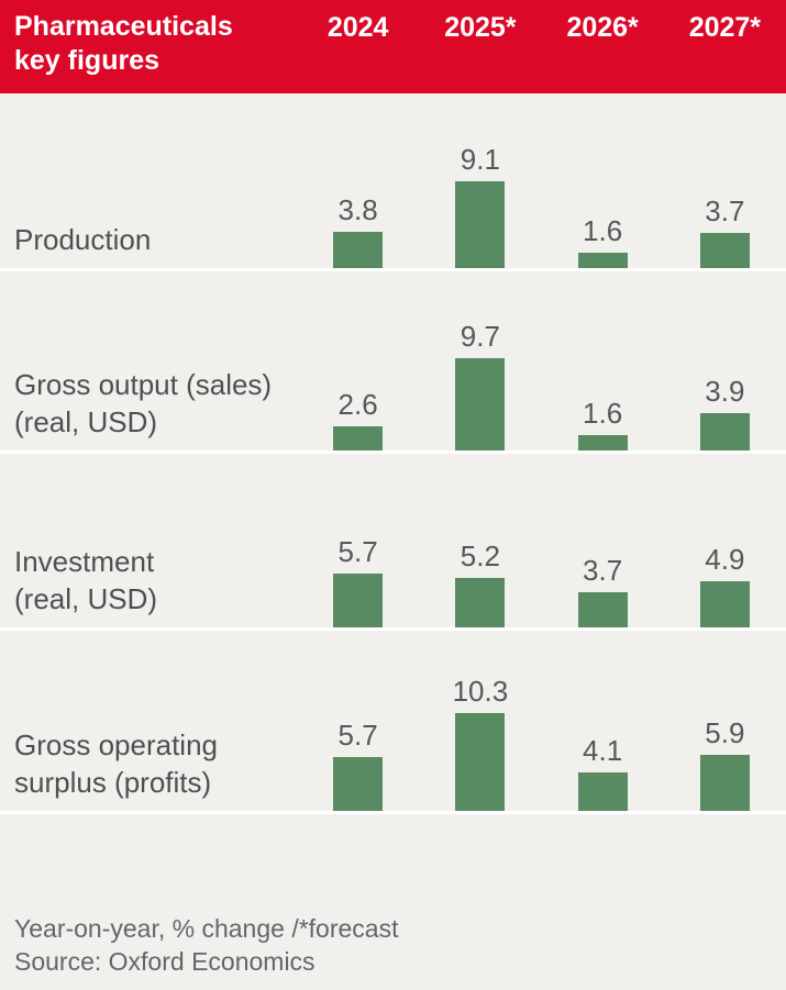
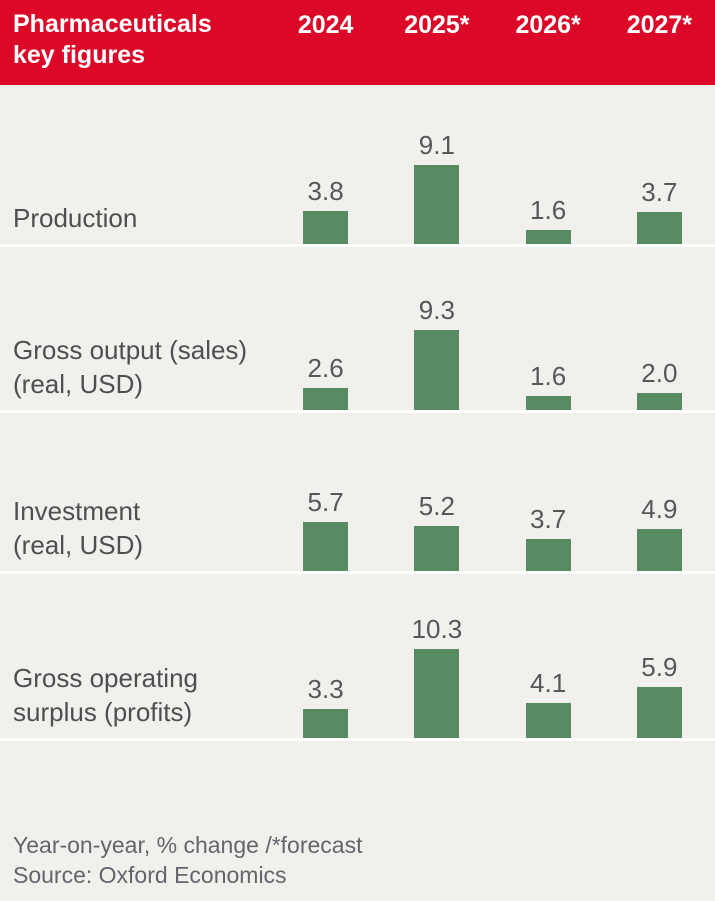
Gross operating surplus (profits)/2024: 5.7 -> 3.3
Gross output (sales) (real, USD)/2025*: 9.7 -> 9.3
Gross output (sales) (real, USD)/2027*: 3.9 -> 2.0
